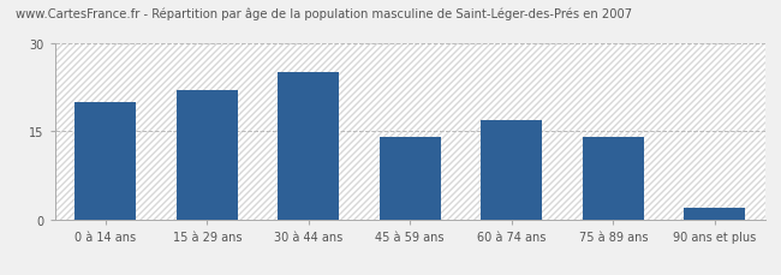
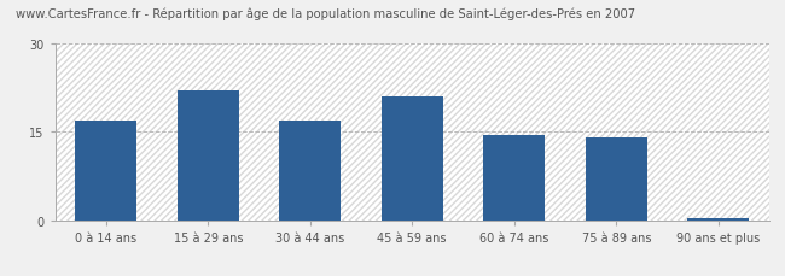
0 à 14 ans: 20.0 -> 17.0
30 à 44 ans: 25.0 -> 17.0
45 à 59 ans: 14.0 -> 21.0
60 à 74 ans: 17.0 -> 14.5
90 ans et plus: 2.0 -> 0.5
